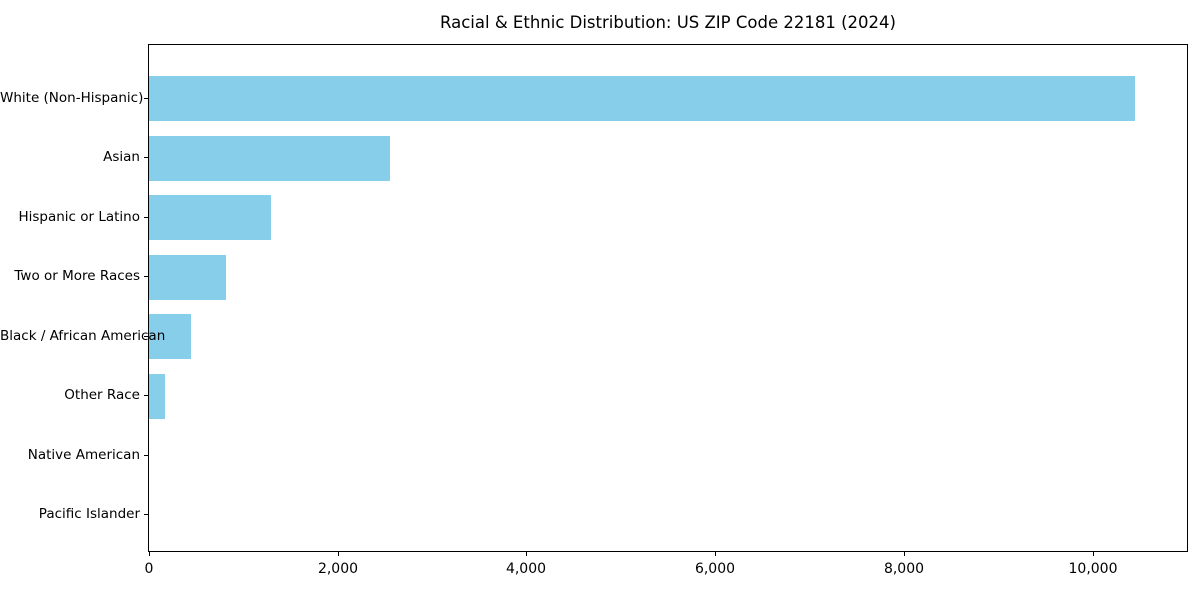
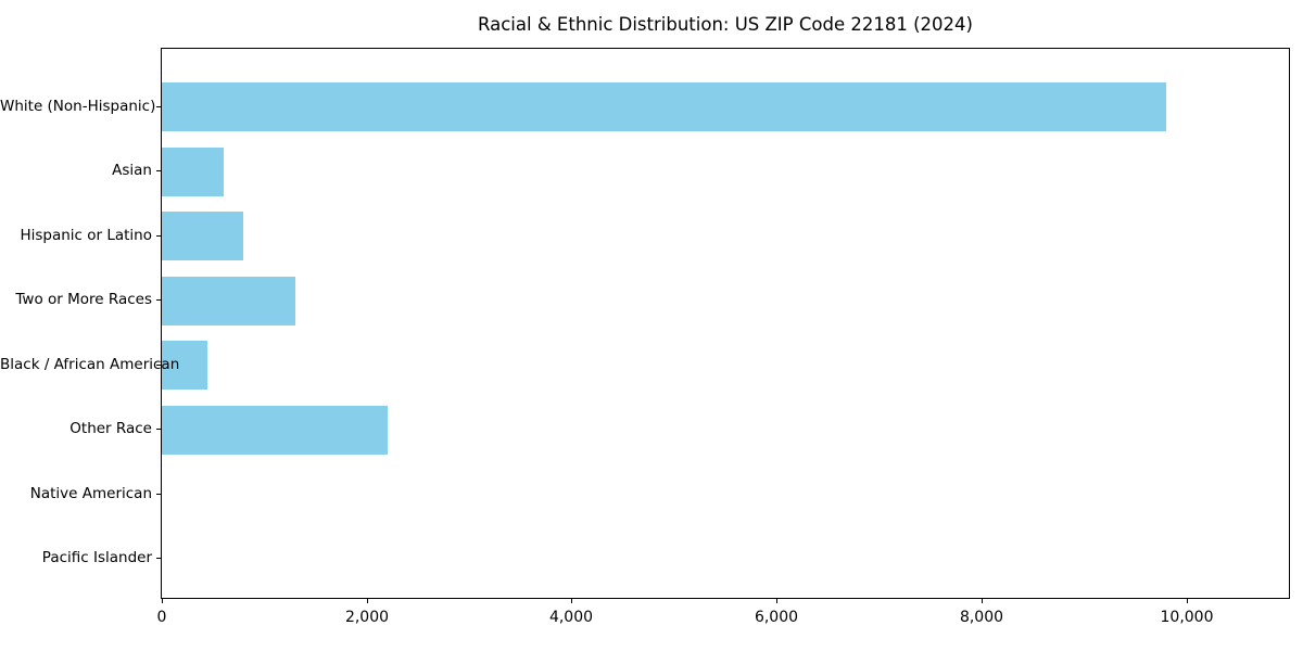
White (Non-Hispanic): 10400 -> 9800
Asian: 2600 -> 600
Hispanic or Latino: 1300 -> 800
Two or More Races: 800 -> 1300
Other Race: 200 -> 2200
